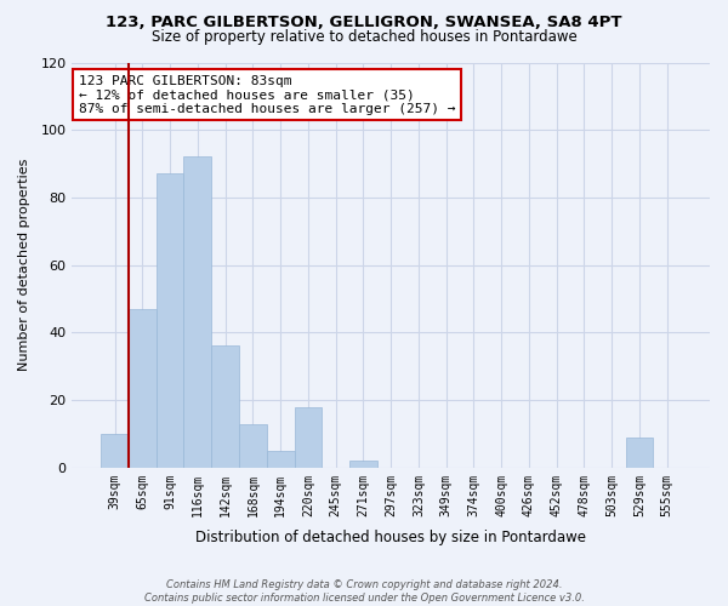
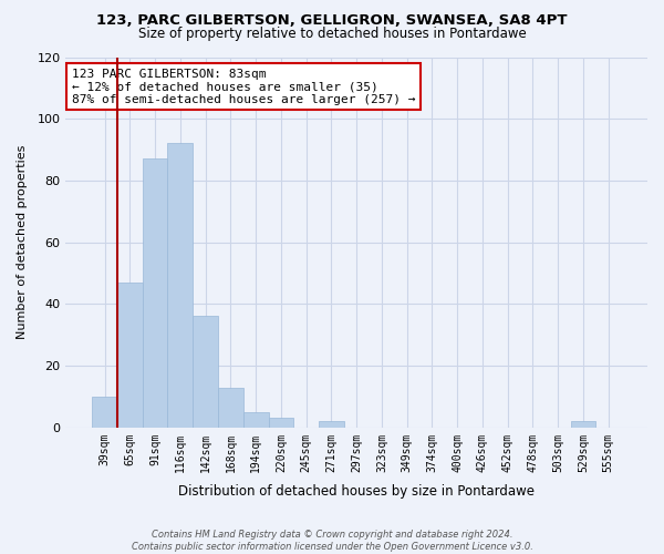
220sqm: 18 -> 3
529sqm: 9 -> 2
